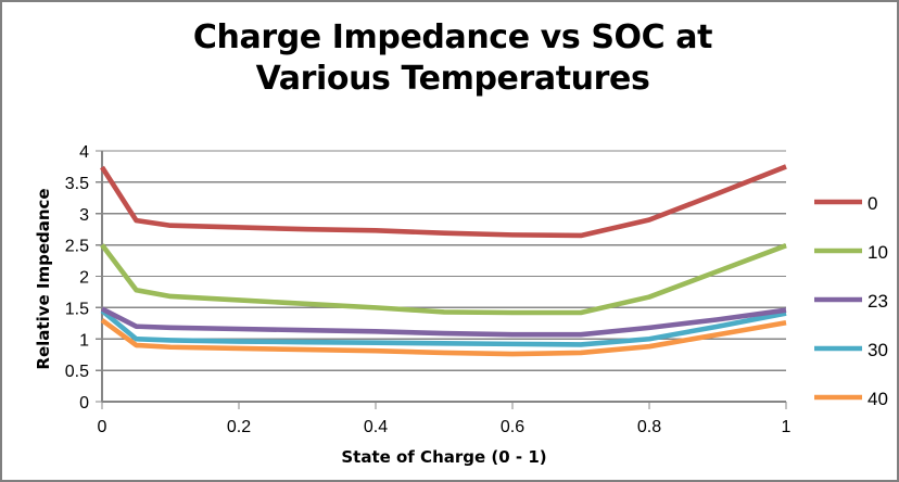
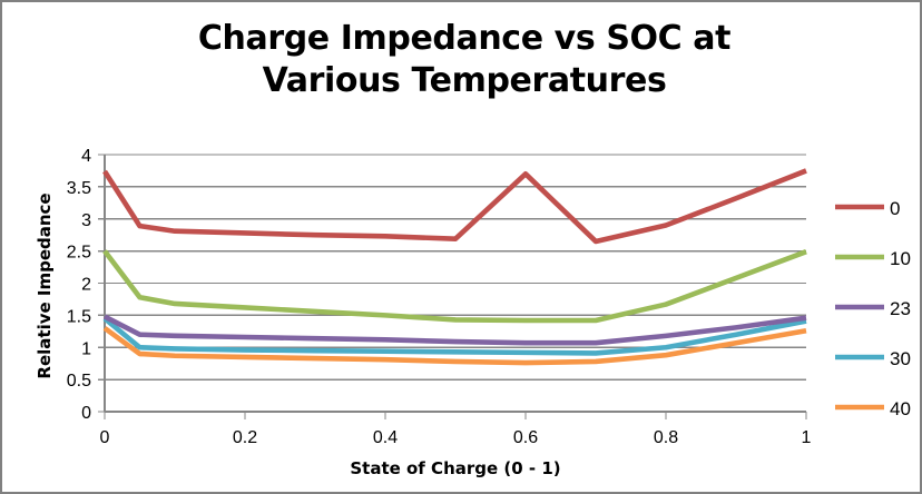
0/0.6: 2.7 -> 3.7
